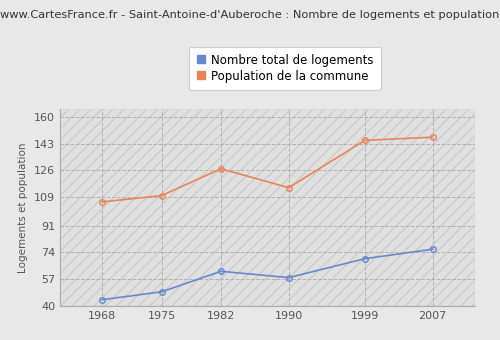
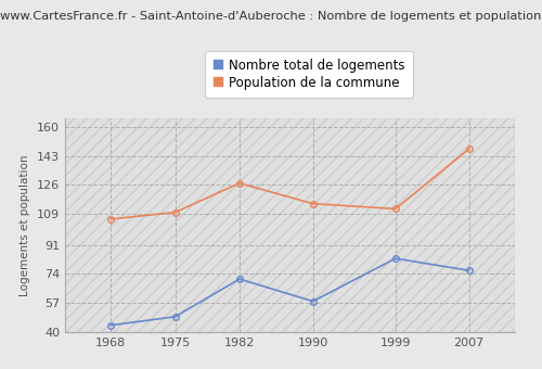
Nombre total de logements/1982: 62 -> 71
Nombre total de logements/1999: 70 -> 83
Population de la commune/1999: 145 -> 112
